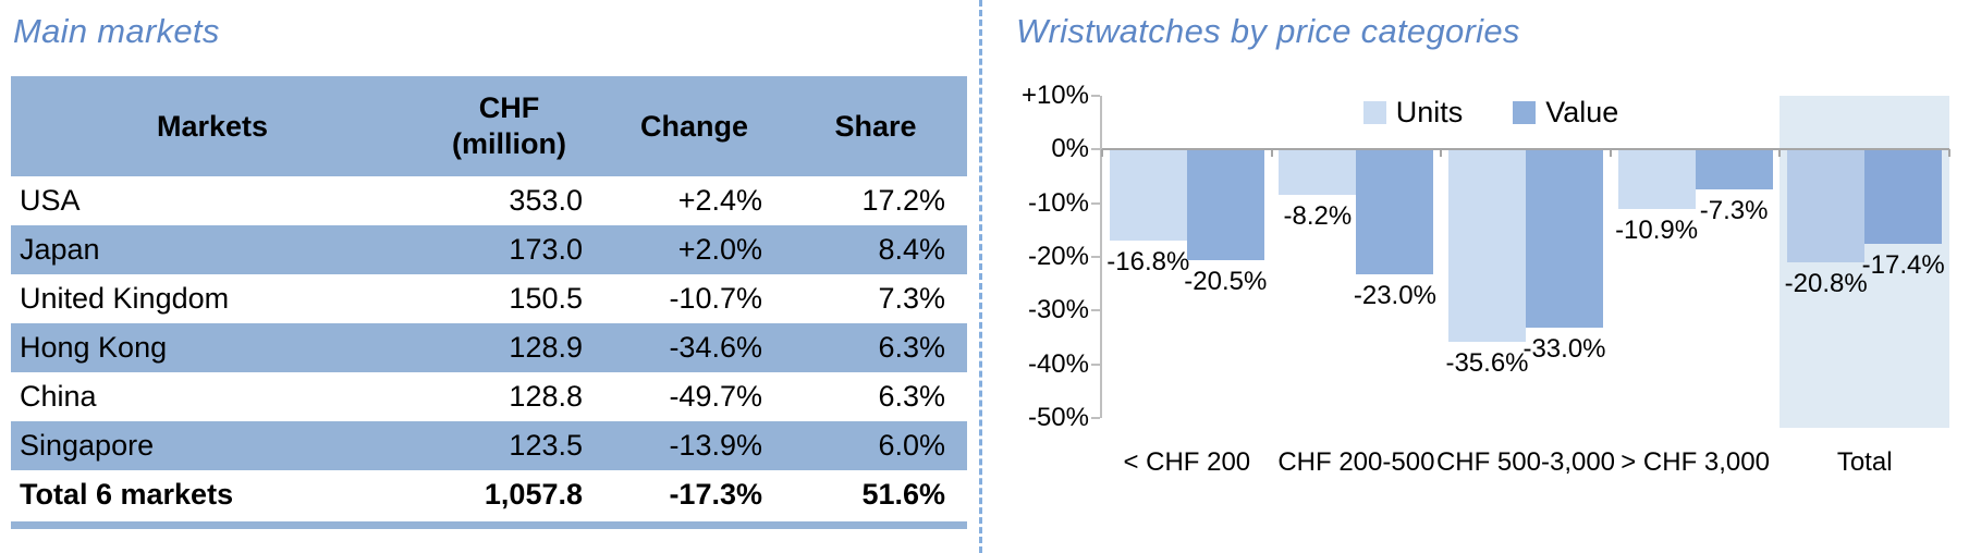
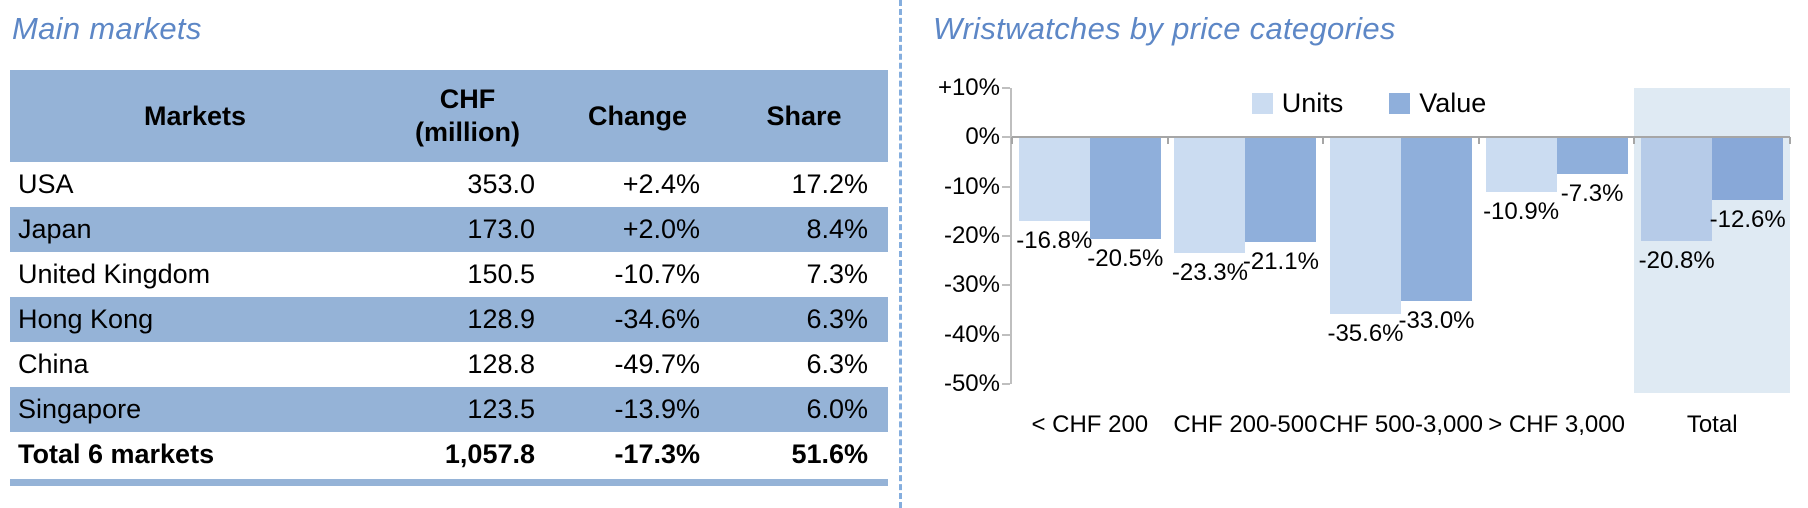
Units/CHF 200-500: -8.2% -> -23.3%
Value/CHF 200-500: -23.0% -> -21.1%
Value/Total: -17.4% -> -12.6%
